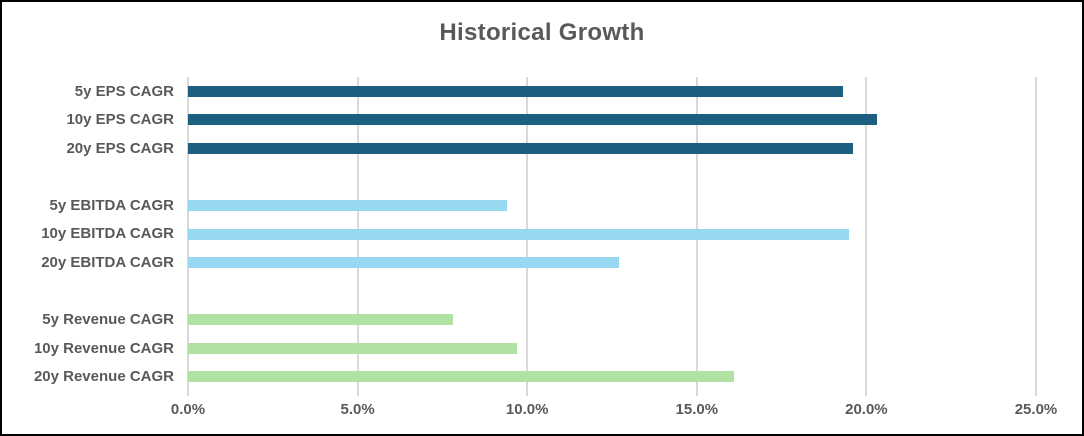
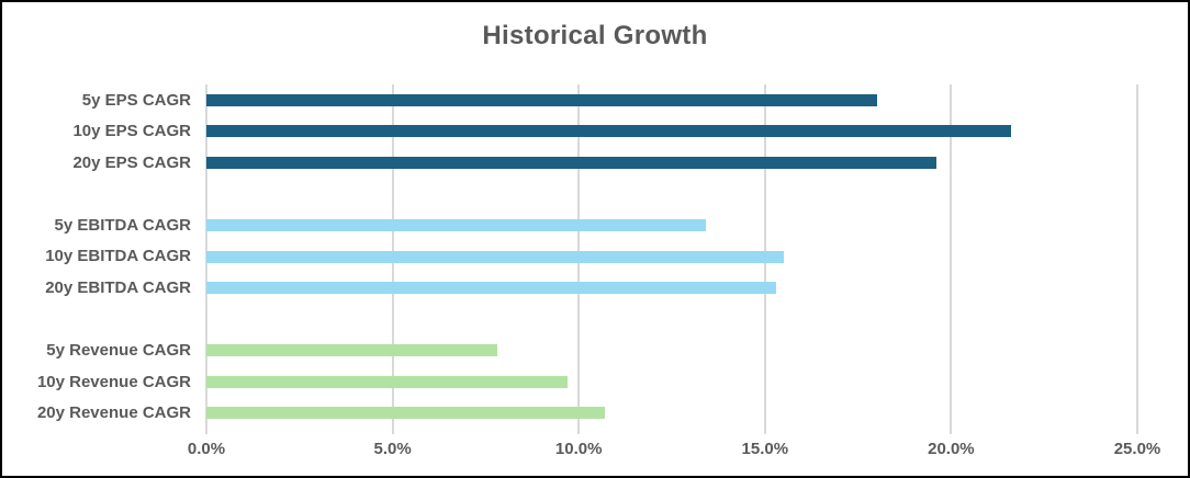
5y EPS CAGR: 19.3% -> 18.0%
10y EPS CAGR: 20.3% -> 21.6%
5y EBITDA CAGR: 9.4% -> 13.4%
10y EBITDA CAGR: 19.5% -> 15.5%
20y EBITDA CAGR: 12.7% -> 15.3%
20y Revenue CAGR: 16.1% -> 10.7%
